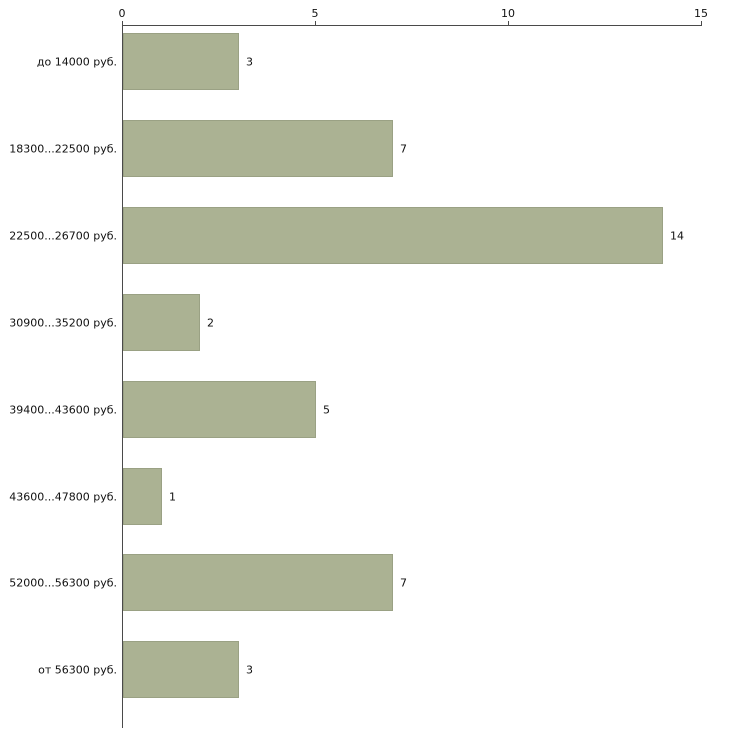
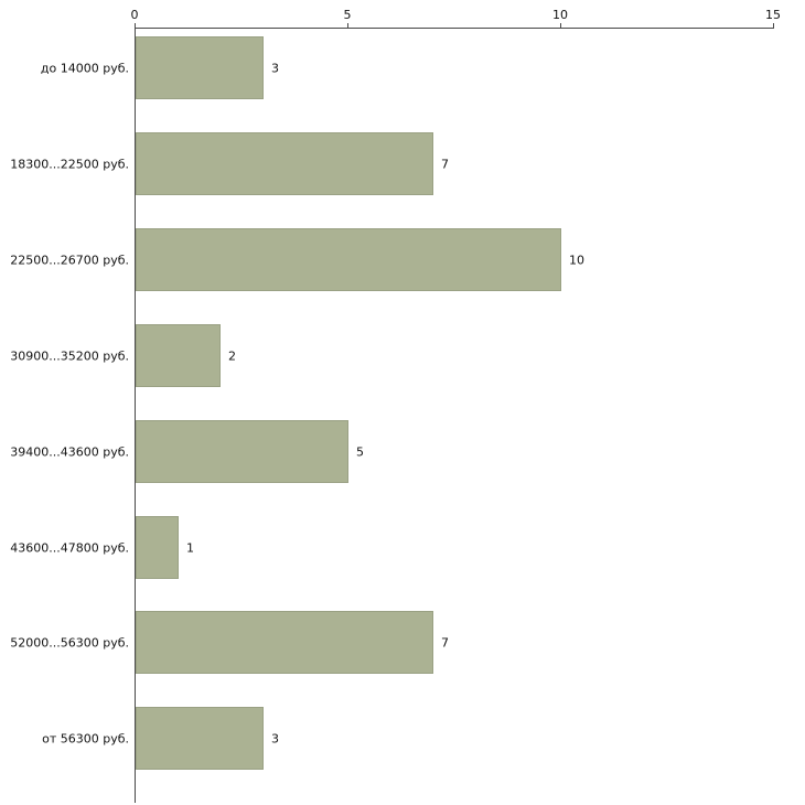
22500...26700 руб.: 14 -> 10
